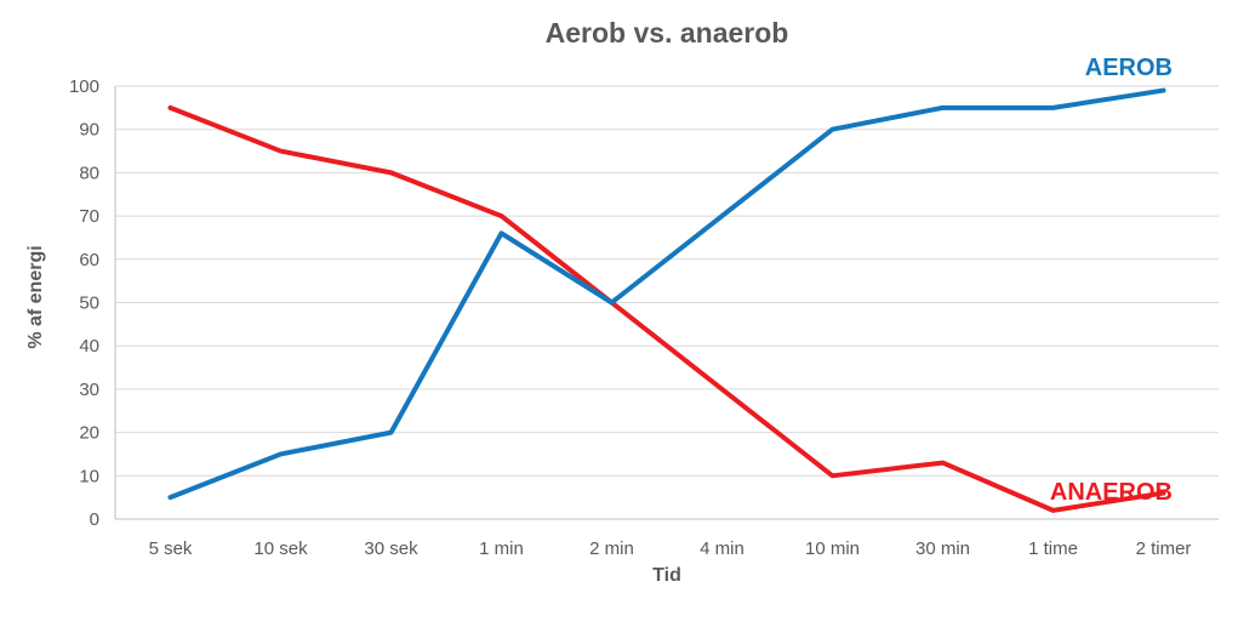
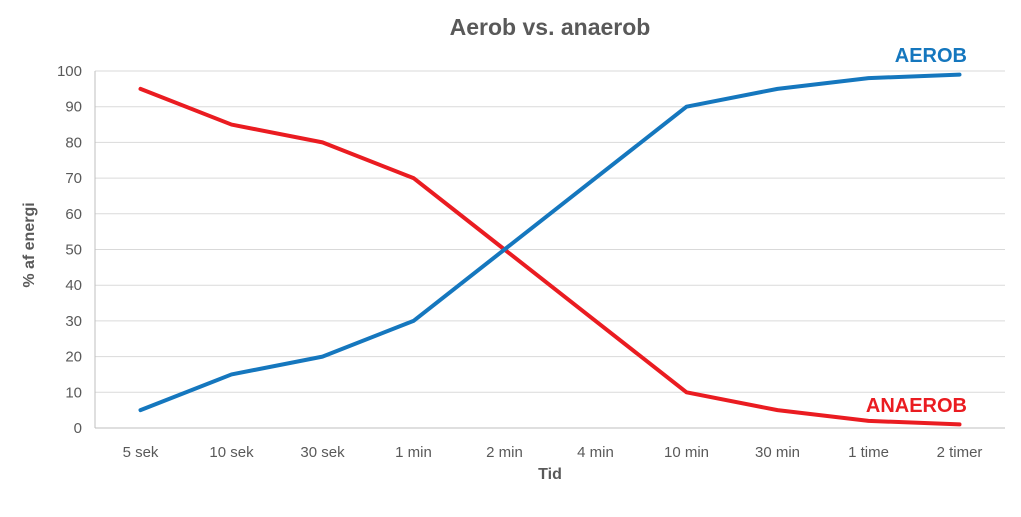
AEROB/1 min: 66 -> 30
ANAEROB/30 min: 13 -> 5
AEROB/1 time: 95 -> 98
ANAEROB/2 timer: 6 -> 1
